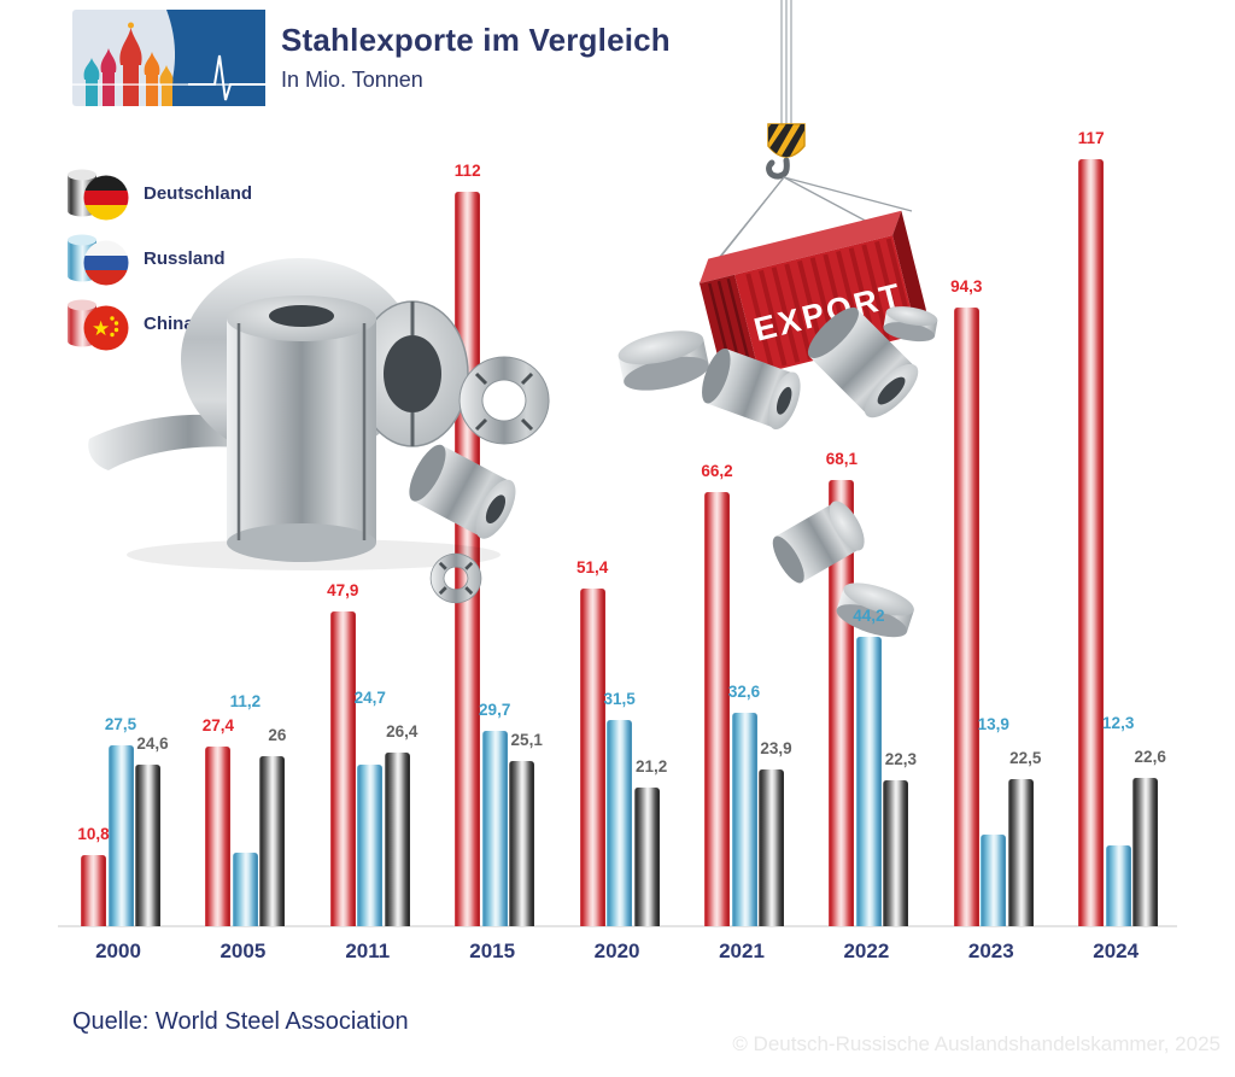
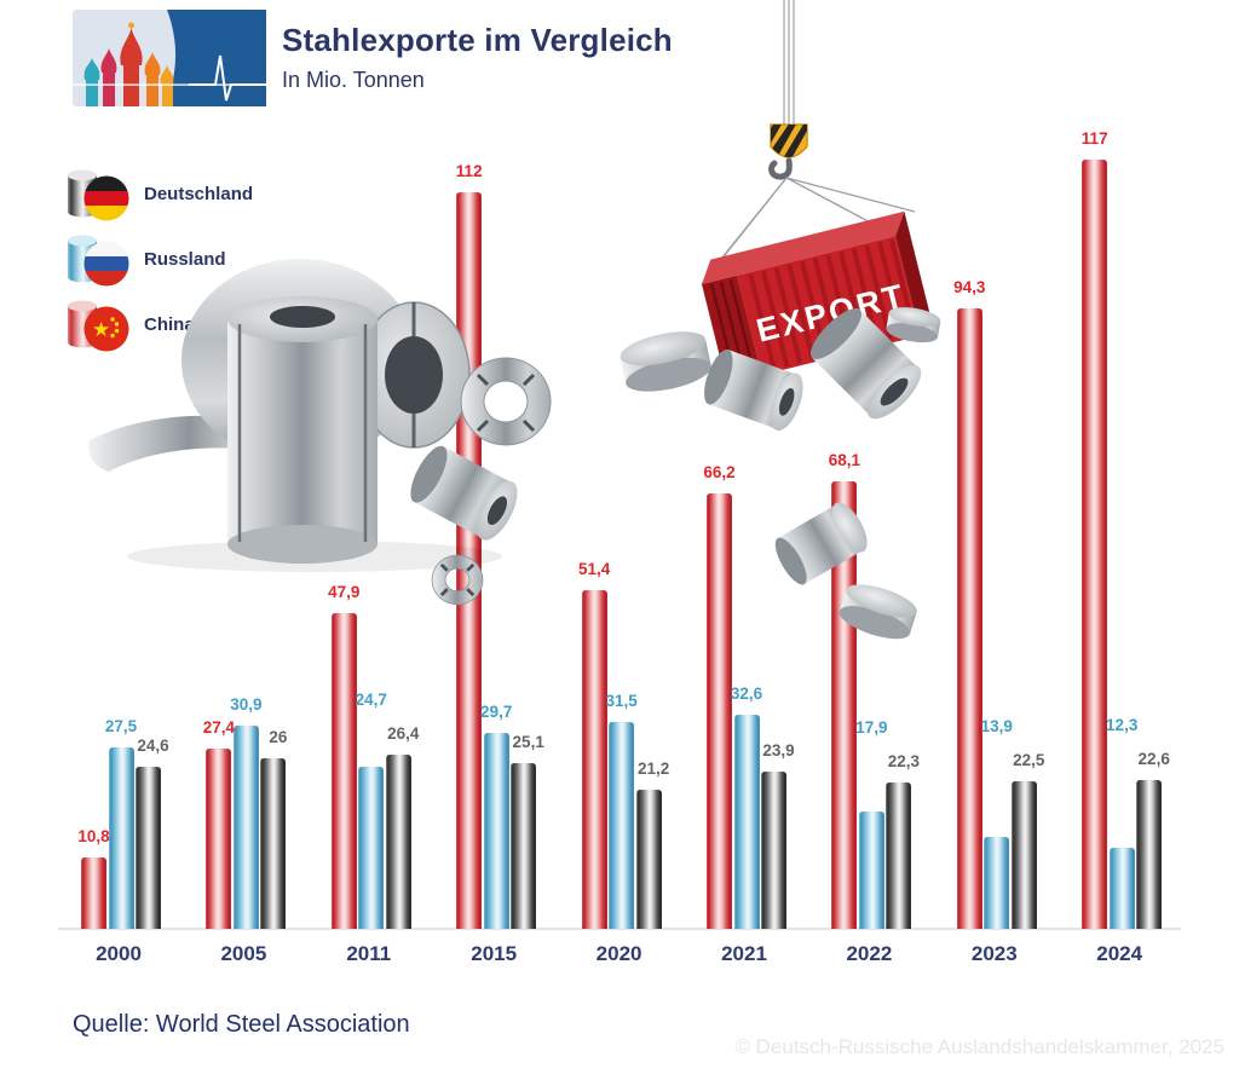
Russland/2005: 11,2 -> 30,9
Russland/2022: 44,2 -> 17,9
